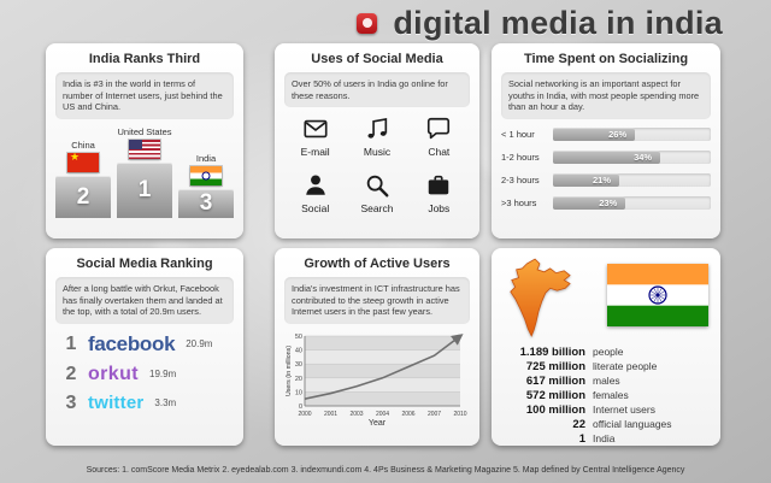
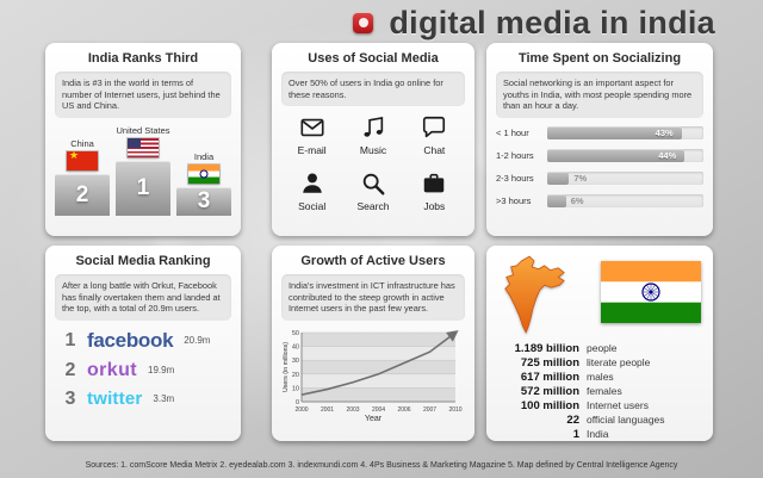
Time Spent on Socializing/< 1 hour: 26% -> 43%
Time Spent on Socializing/1-2 hours: 34% -> 44%
Time Spent on Socializing/2-3 hours: 21% -> 7%
Time Spent on Socializing/>3 hours: 23% -> 6%
